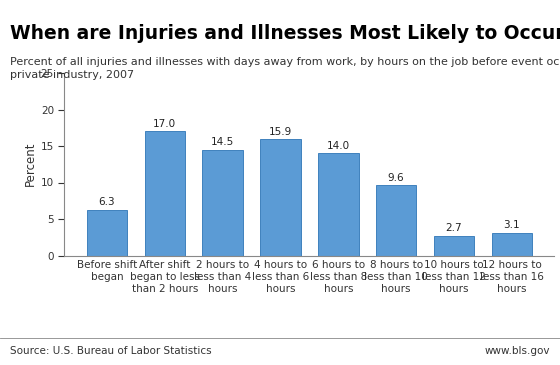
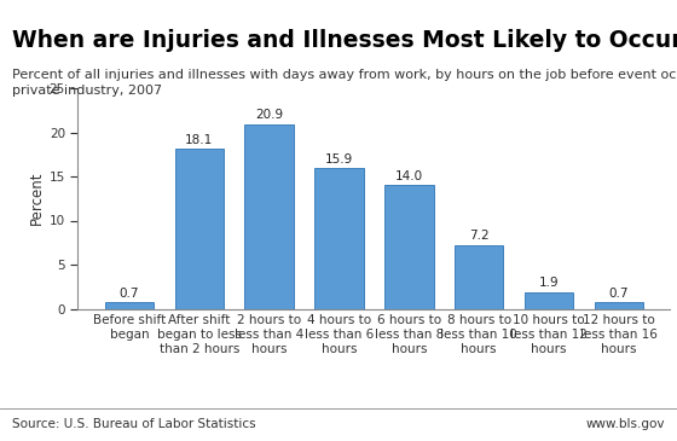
Before shift began: 6.3 -> 0.7
After shift began to less than 2 hours: 17.0 -> 18.1
2 hours to less than 4 hours: 14.5 -> 20.9
8 hours to less than 10 hours: 9.6 -> 7.2
10 hours to less than 12 hours: 2.7 -> 1.9
12 hours to less than 16 hours: 3.1 -> 0.7
